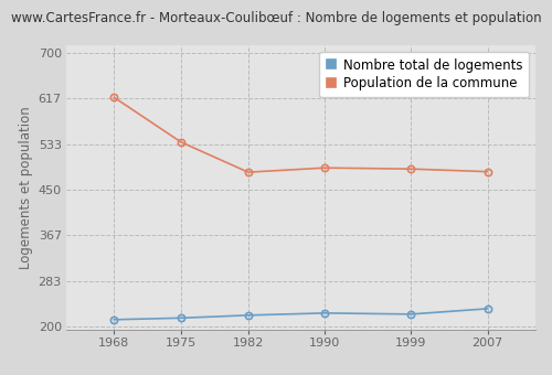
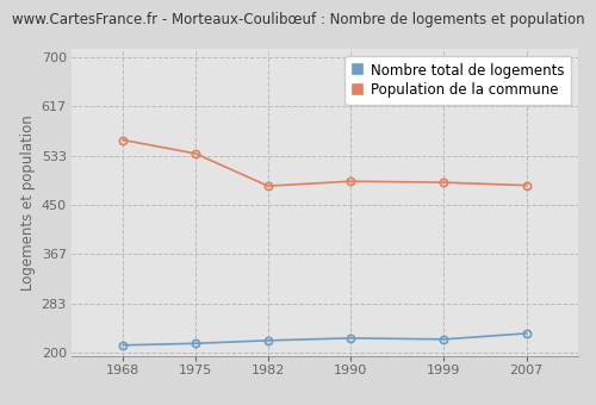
Population de la commune/1968: 619 -> 560
